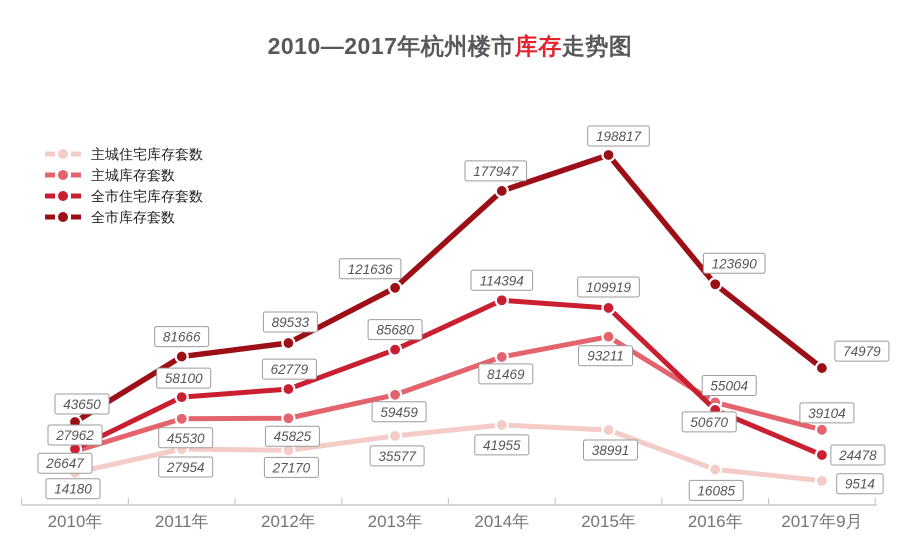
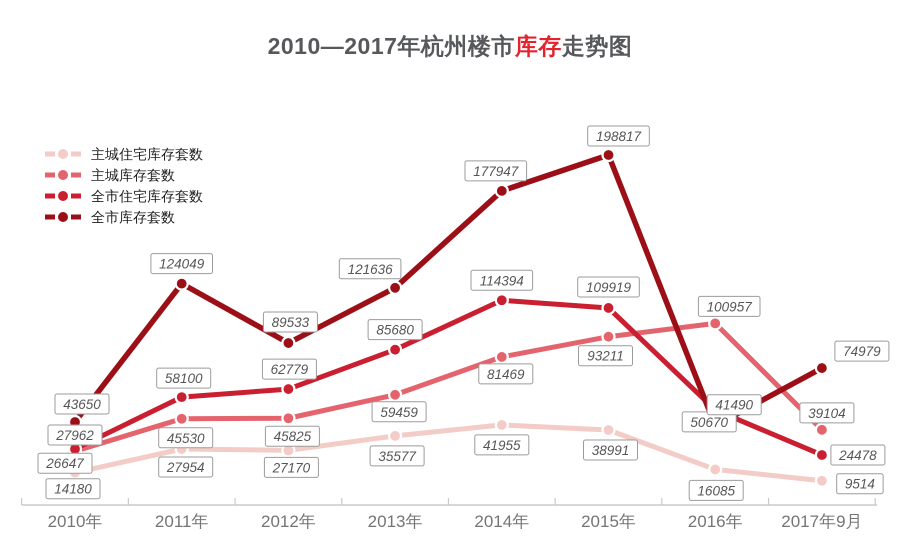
全市库存套数/2011年: 81666 -> 124049
主城库存套数/2016年: 55004 -> 100957
全市库存套数/2016年: 123690 -> 41490
